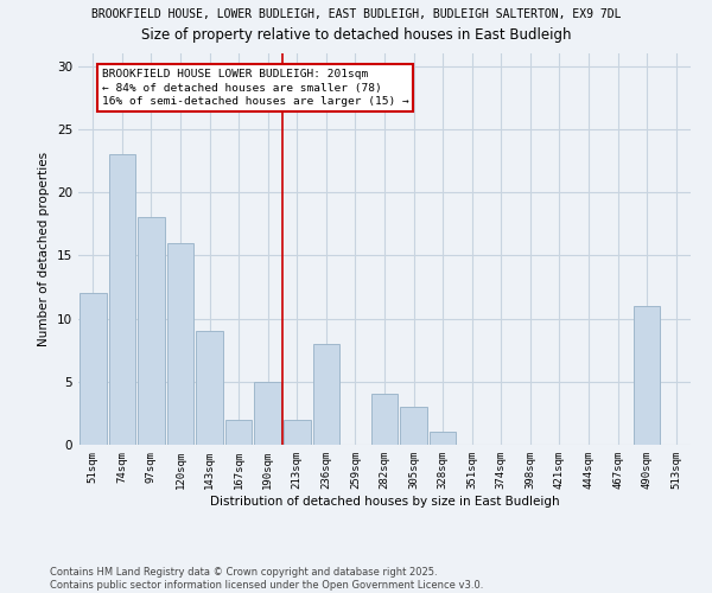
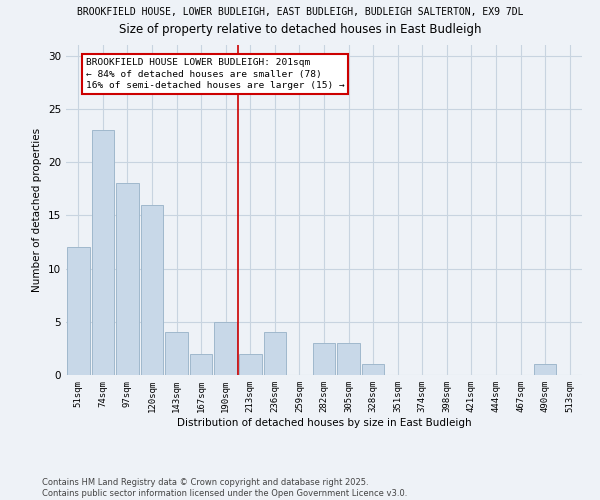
143sqm: 9 -> 4
236sqm: 8 -> 4
282sqm: 4 -> 3
490sqm: 11 -> 1
